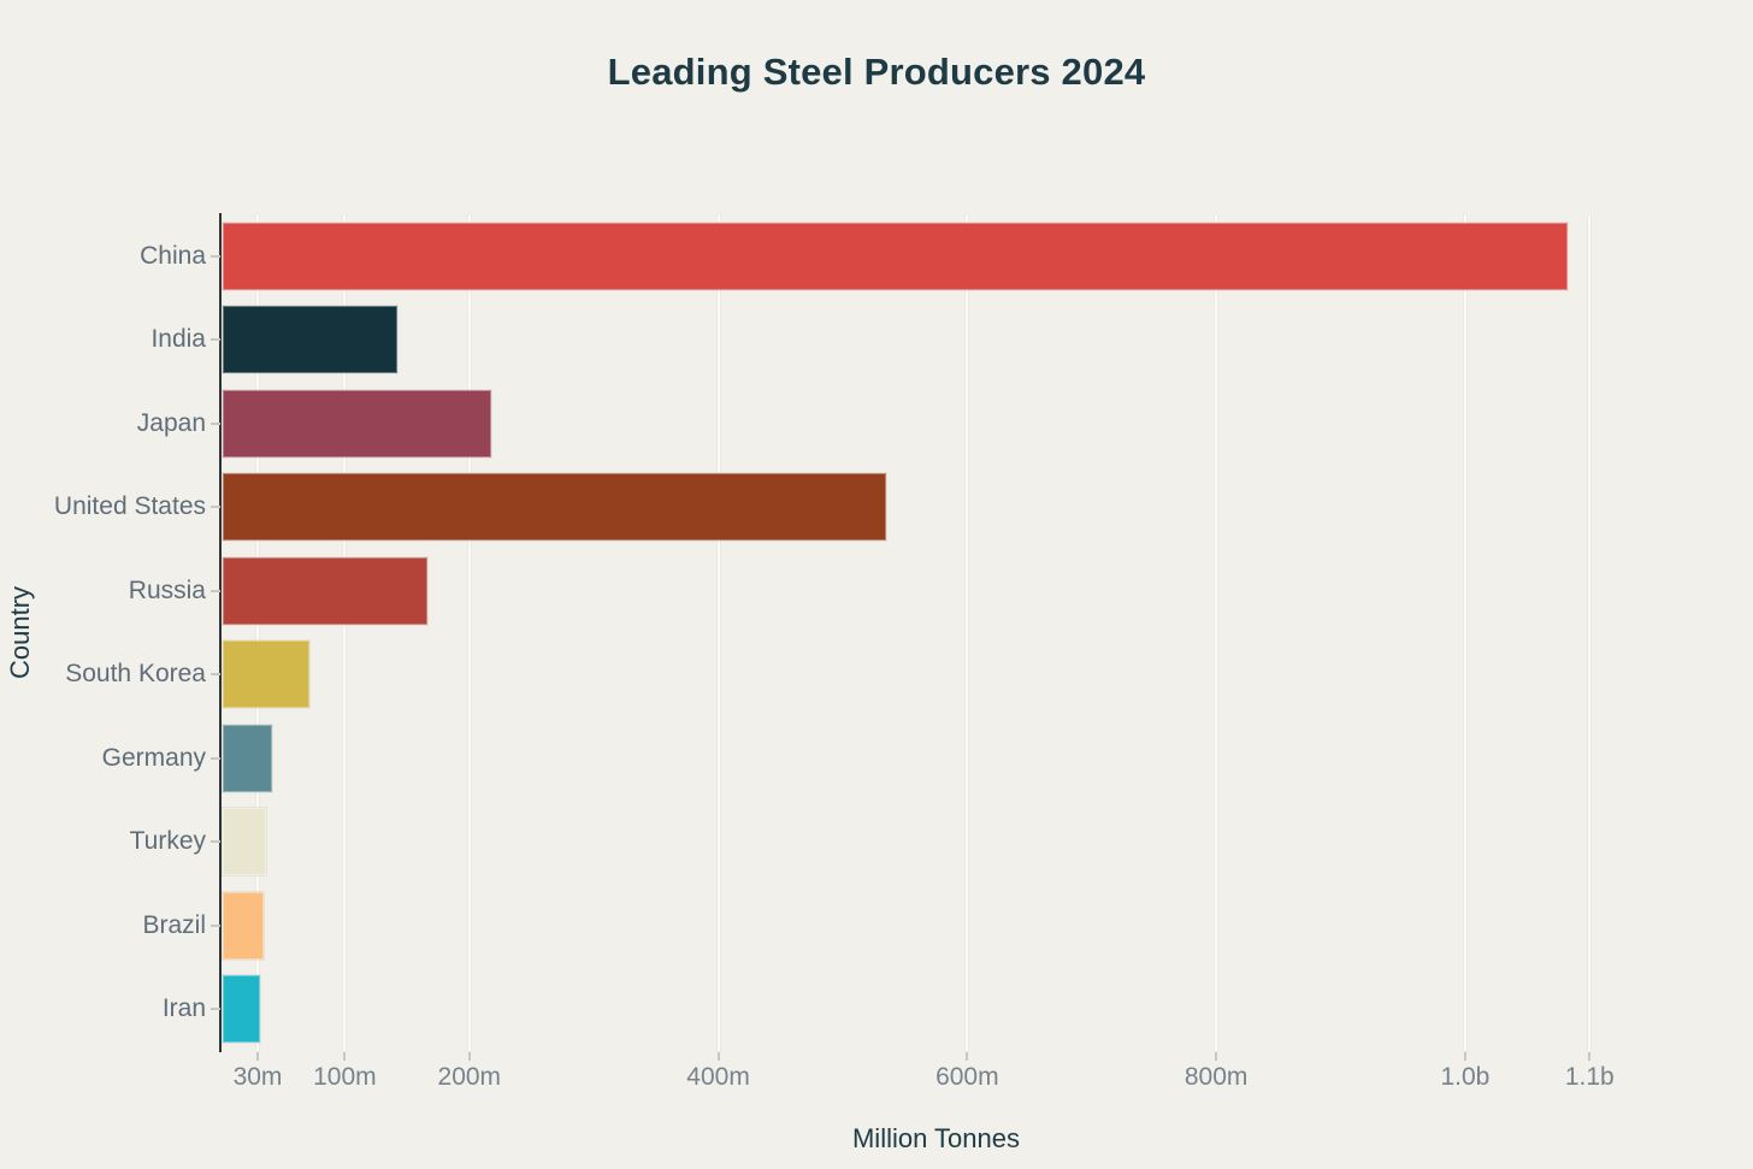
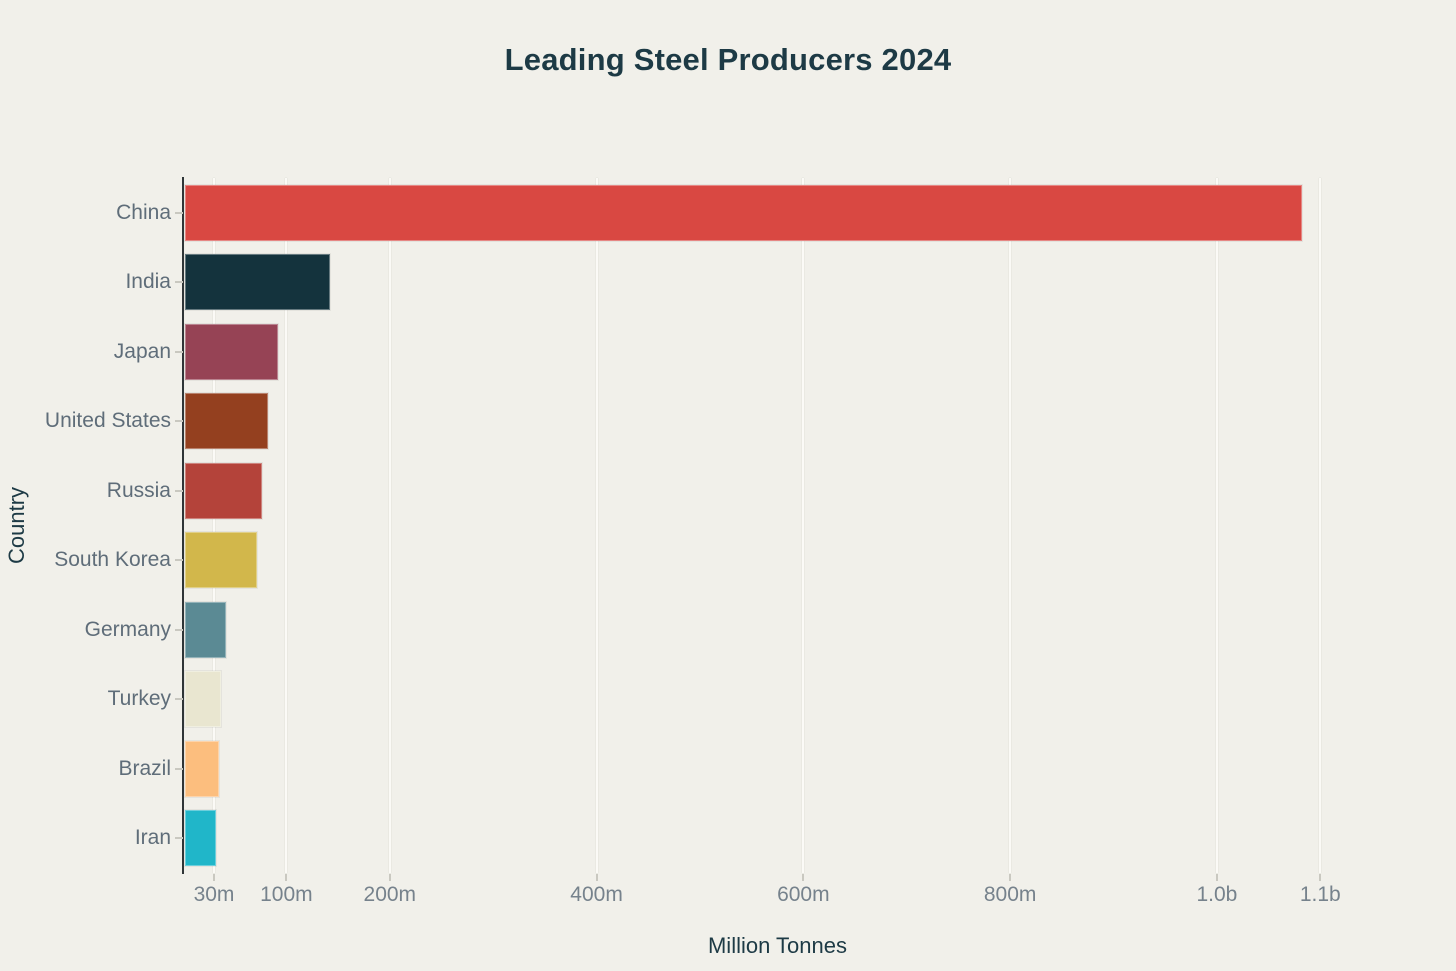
Japan: 216m -> 90m
United States: 533m -> 80m
Russia: 164m -> 74m
